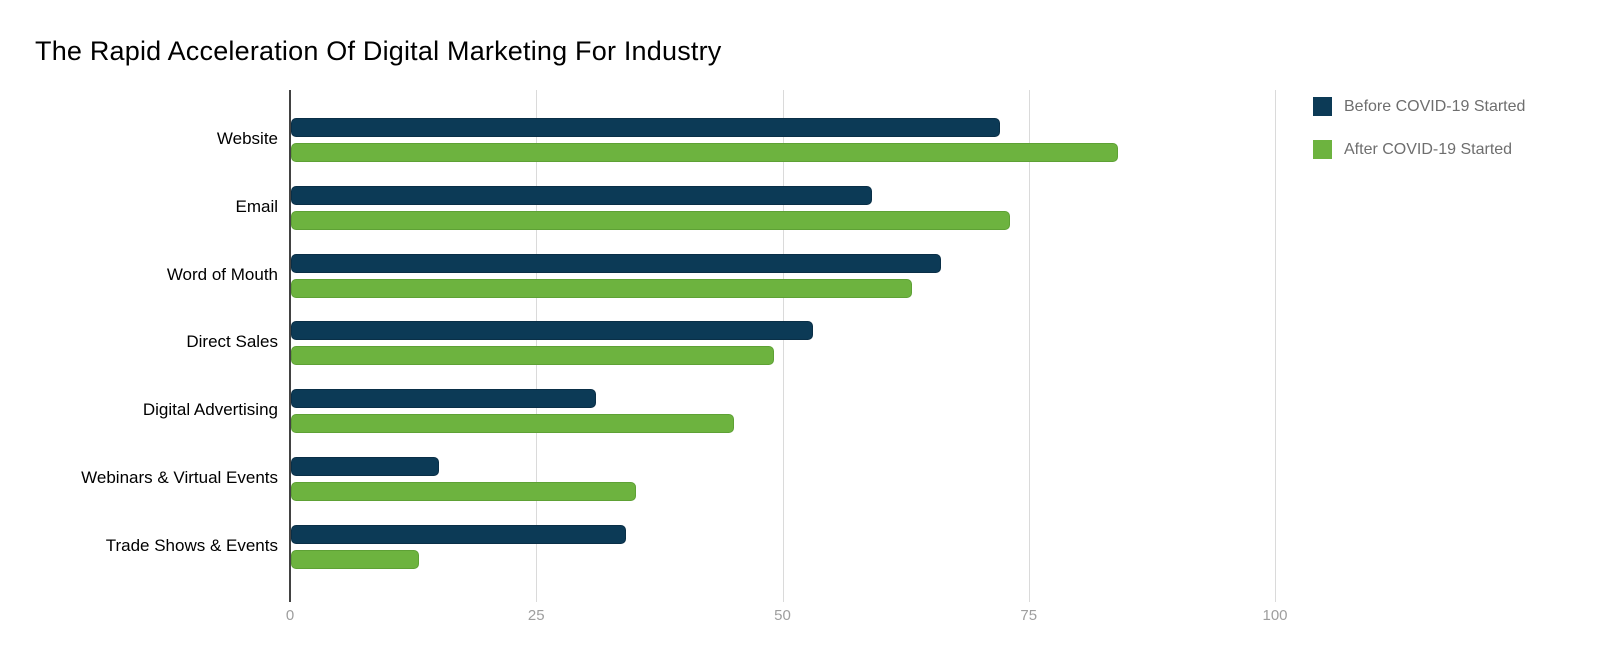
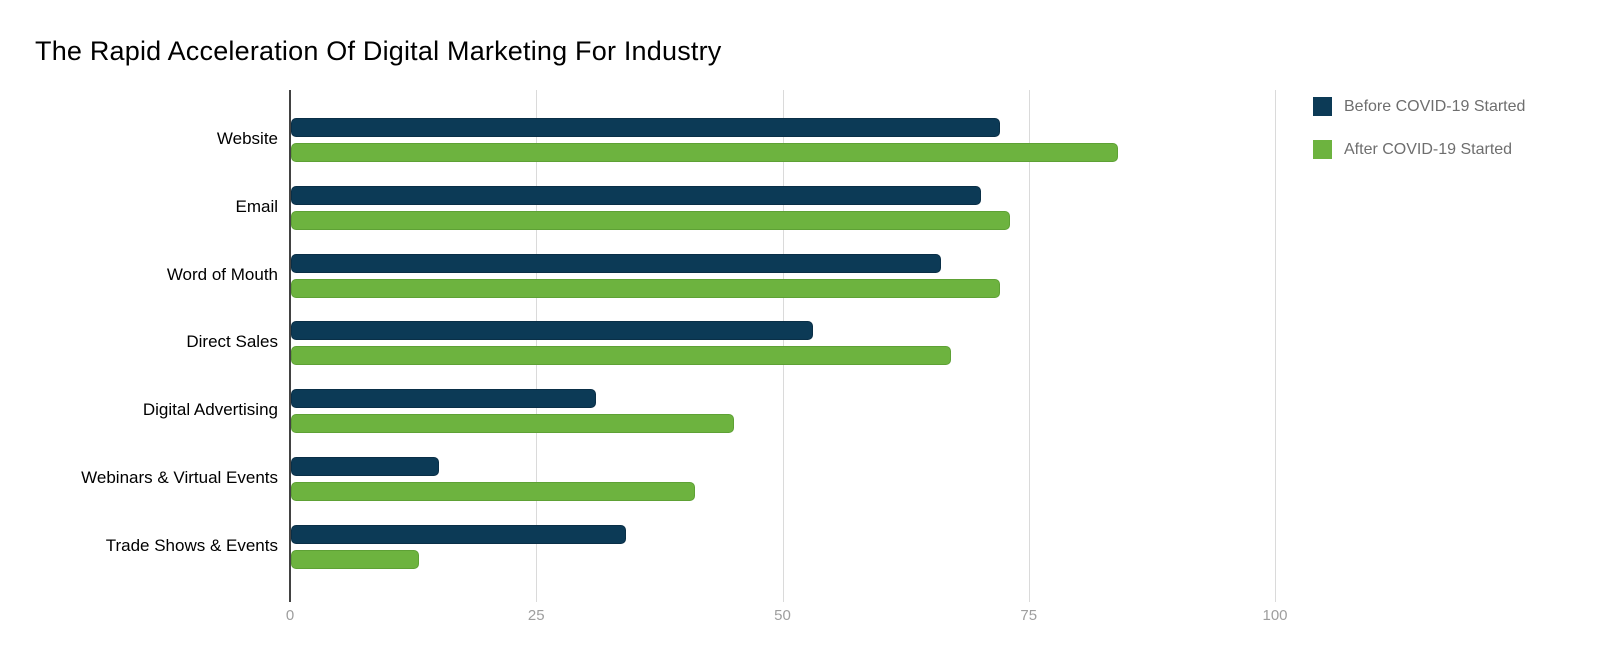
Before COVID-19 Started/Email: 59 -> 70
After COVID-19 Started/Word of Mouth: 63 -> 72
After COVID-19 Started/Direct Sales: 49 -> 67
After COVID-19 Started/Webinars & Virtual Events: 35 -> 41
